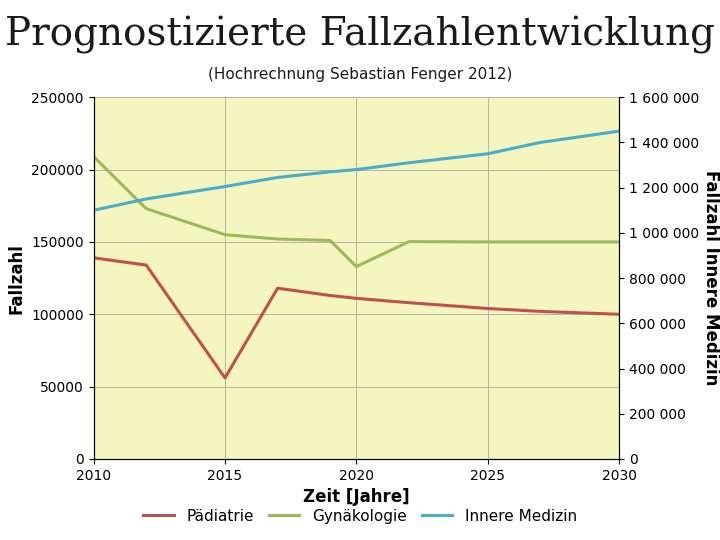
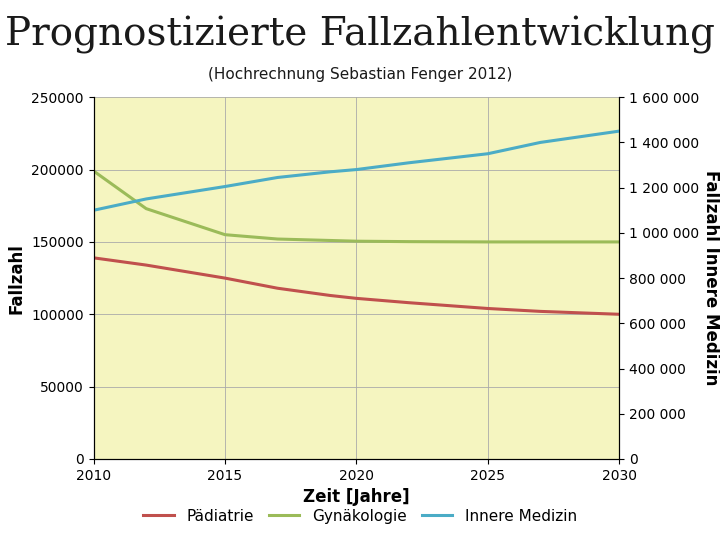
Gynäkologie/2010: 209000 -> 199000
Pädiatrie/2015: 56000 -> 125000
Gynäkologie/2020: 133000 -> 150000
